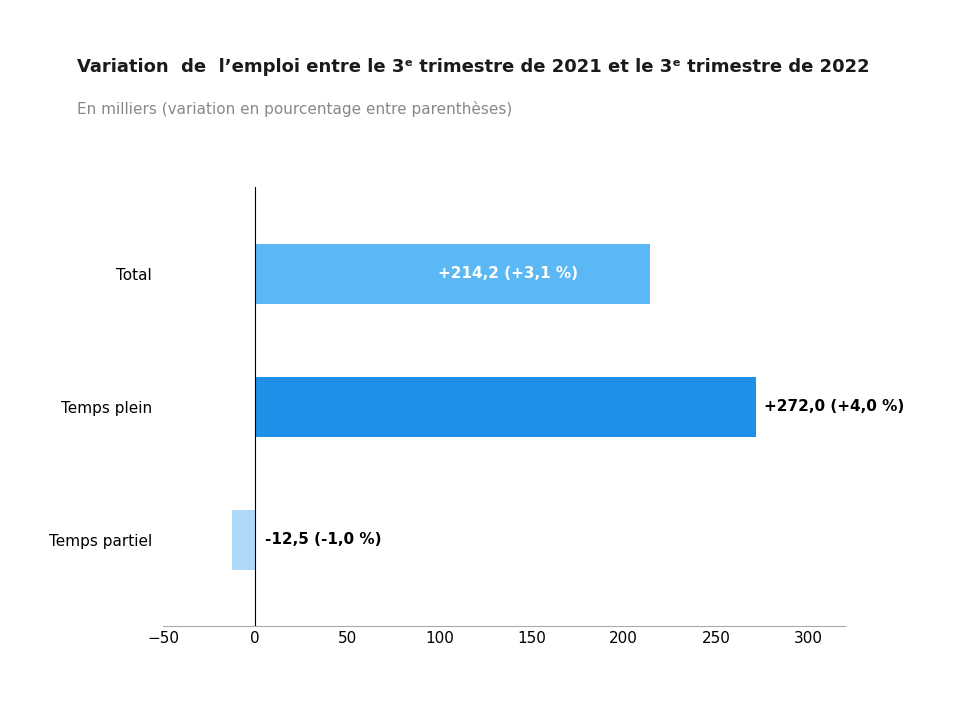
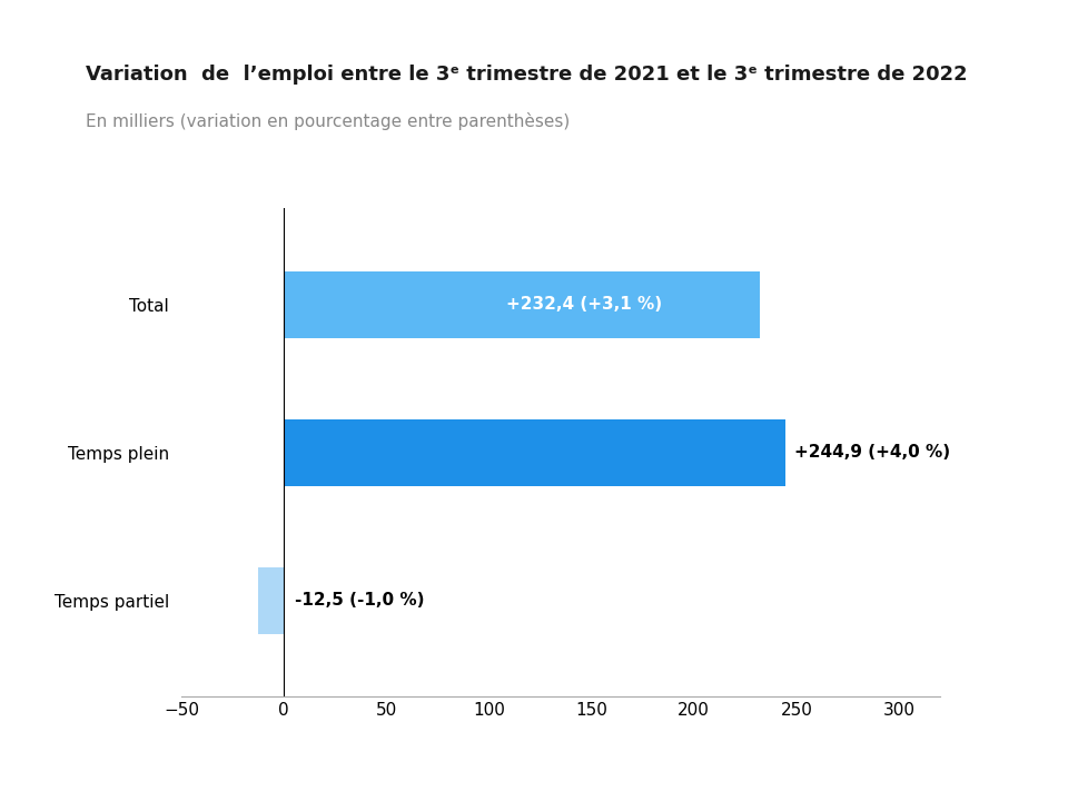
Total: +214,2 -> +232,4
Temps plein: +272,0 -> +244,9
